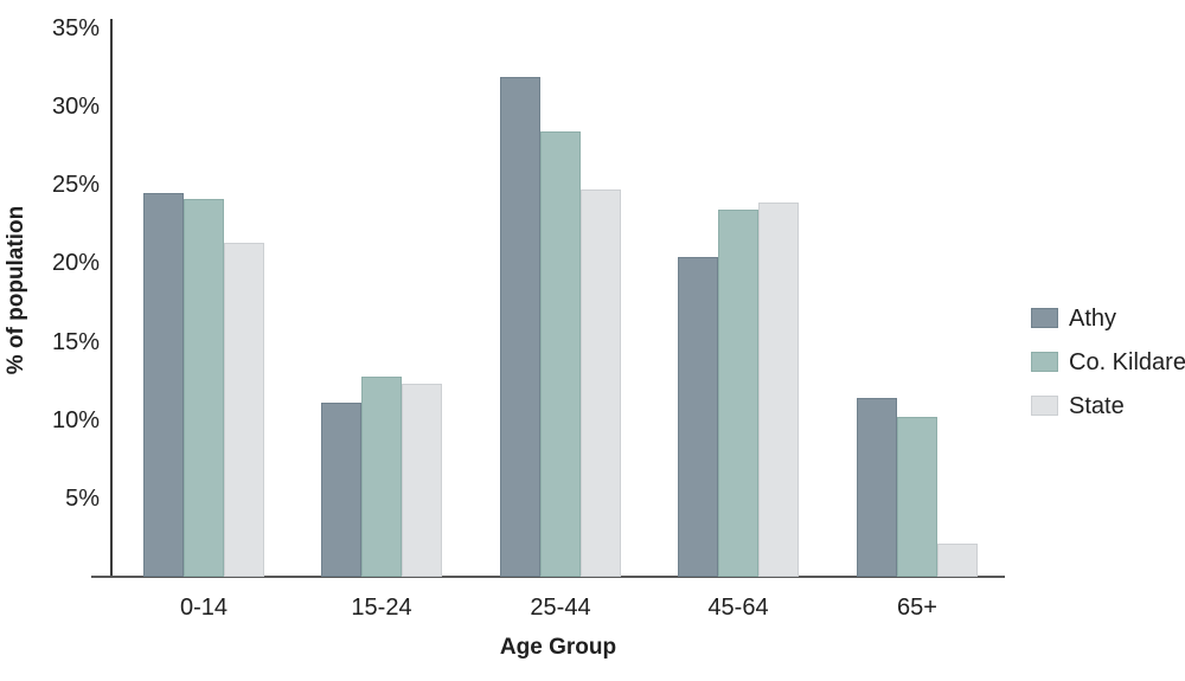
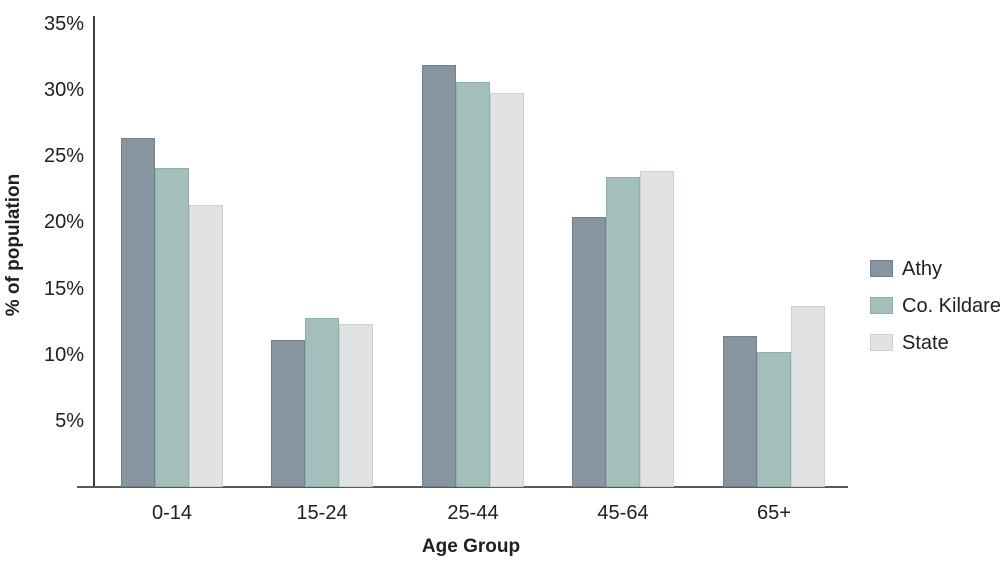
Athy/0-14: 24.5% -> 26.4%
Co. Kildare/25-44: 28.4% -> 30.6%
State/25-44: 24.7% -> 29.8%
State/65+: 2.1% -> 13.7%
